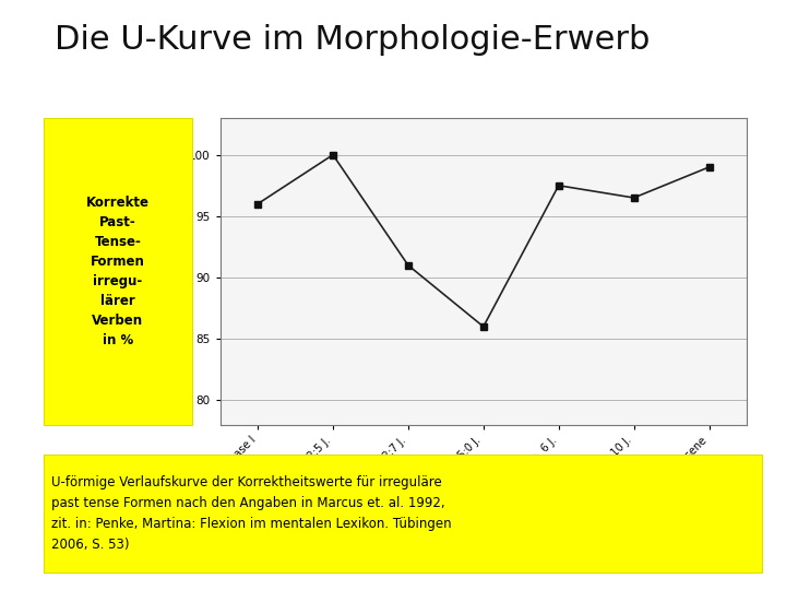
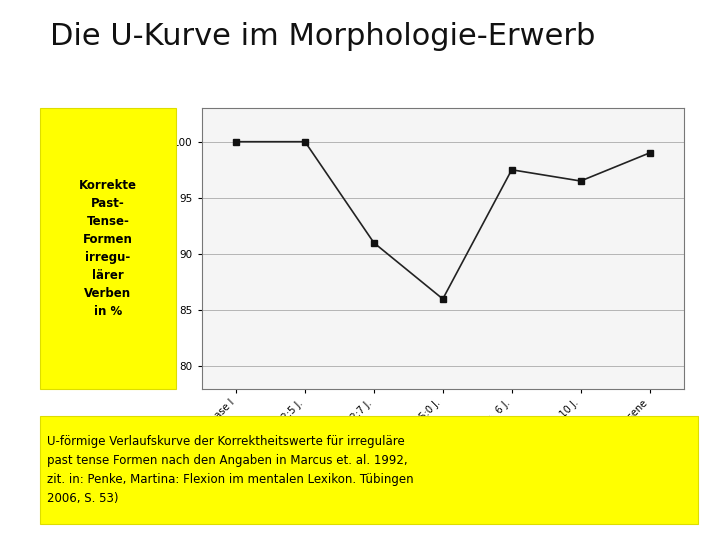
Phase I: 96.0 -> 100.0
